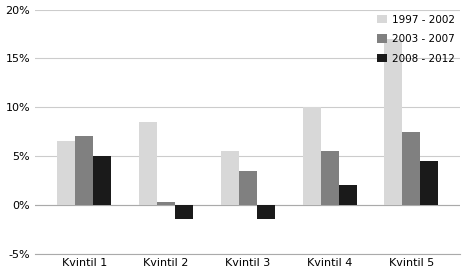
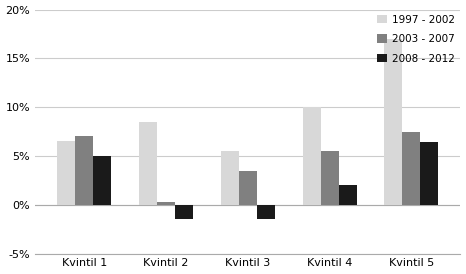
2008 - 2012/Kvintil 5: 4.5% -> 6.4%
